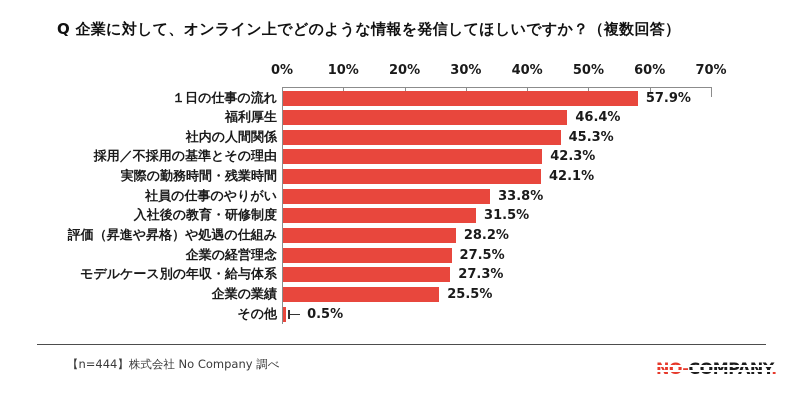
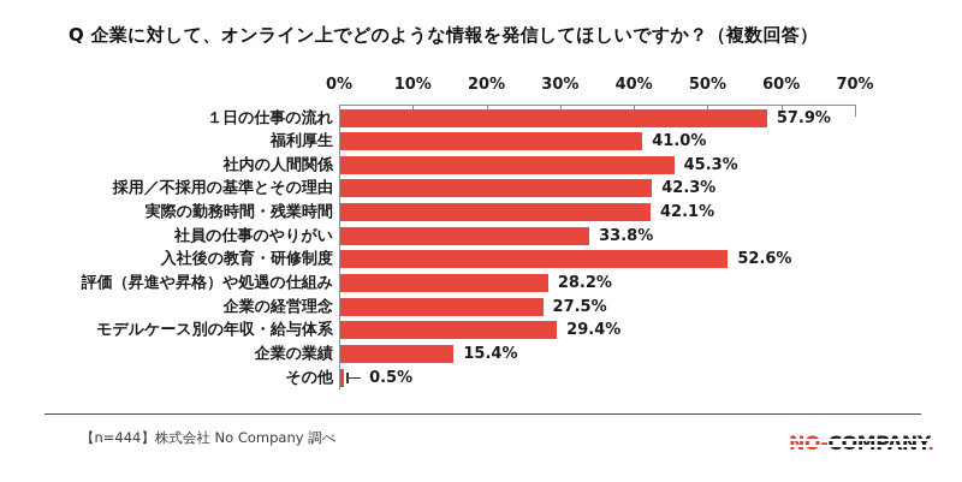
福利厚生: 46.4% -> 41.0%
入社後の教育・研修制度: 31.5% -> 52.6%
モデルケース別の年収・給与体系: 27.3% -> 29.4%
企業の業績: 25.5% -> 15.4%
